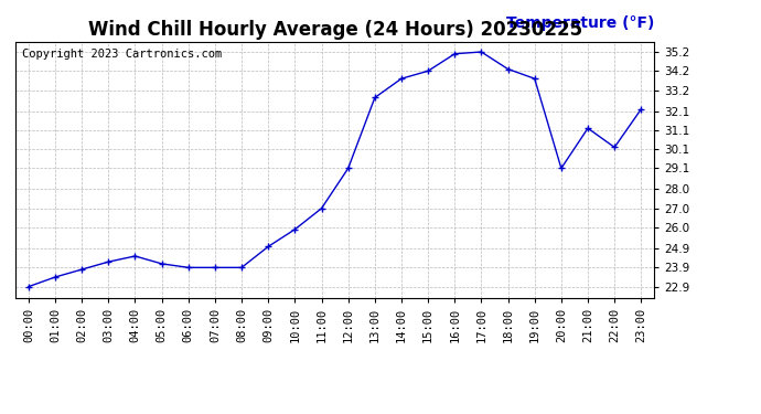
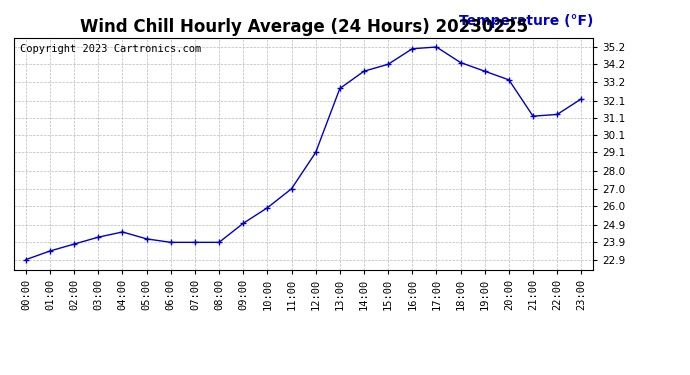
20:00: 29.1 -> 33.3
22:00: 30.2 -> 31.3
